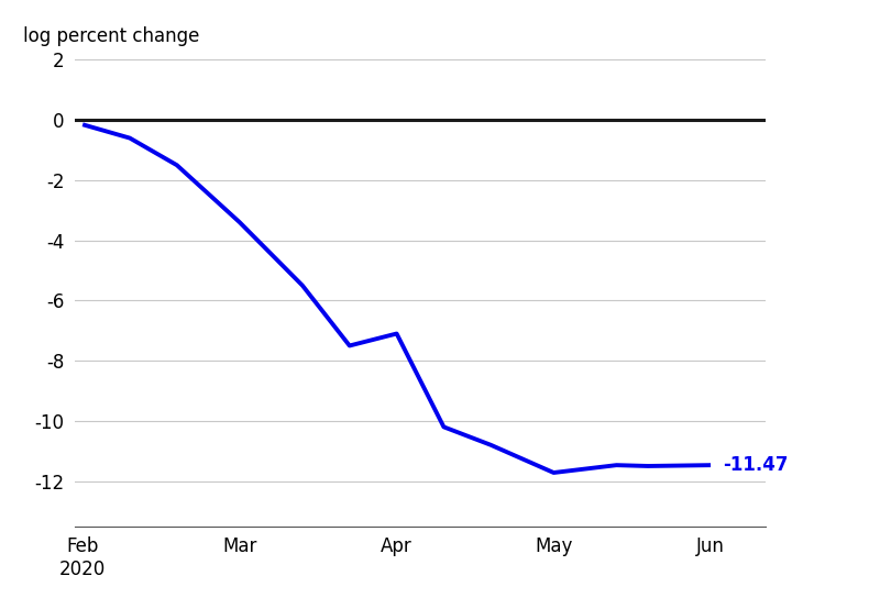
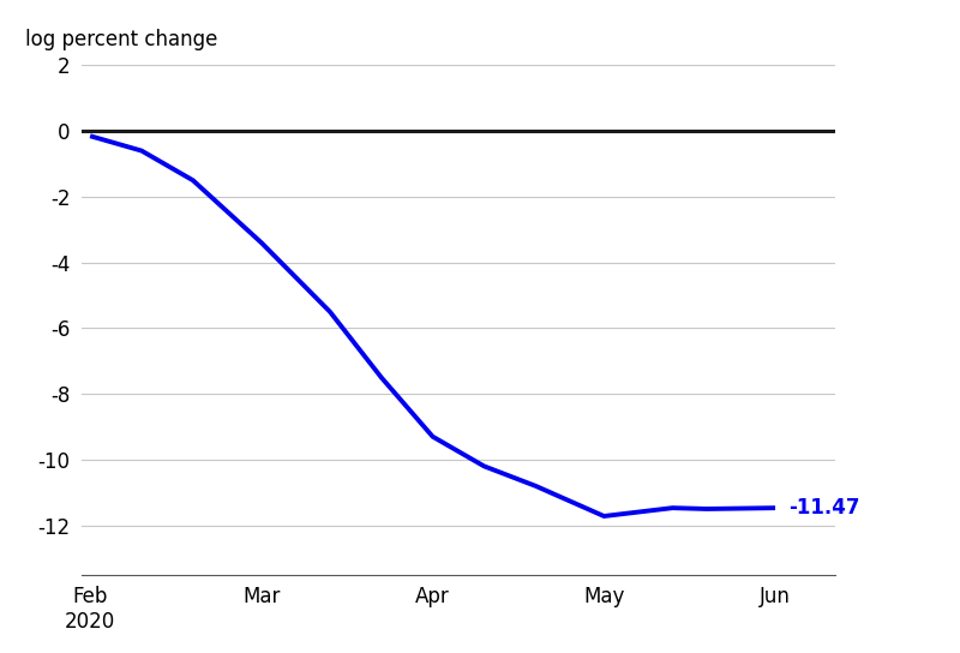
Apr: -7.10 -> -9.30
